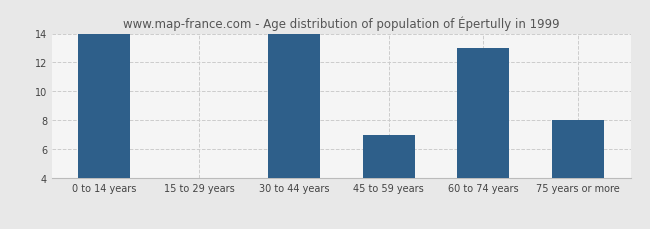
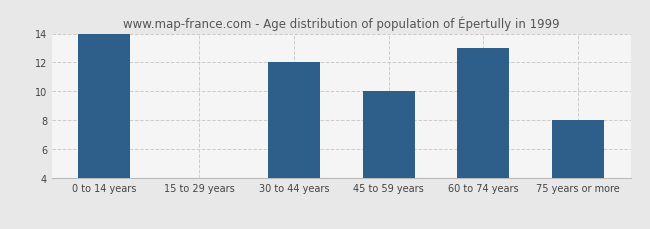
30 to 44 years: 14 -> 12
45 to 59 years: 7 -> 10
